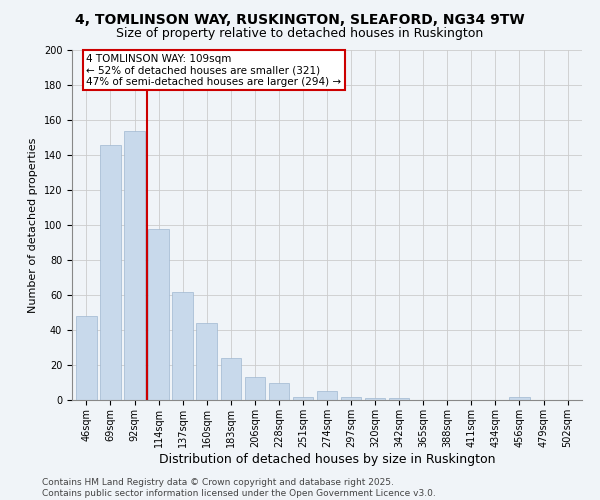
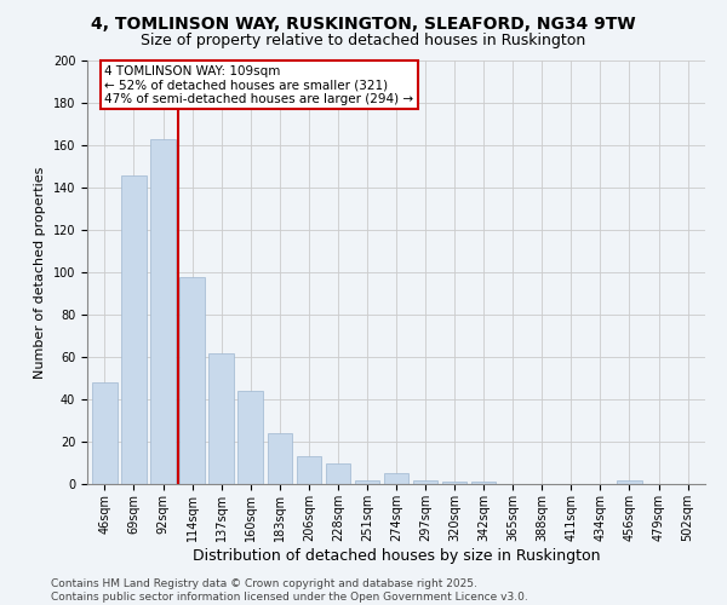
92sqm: 154 -> 163
